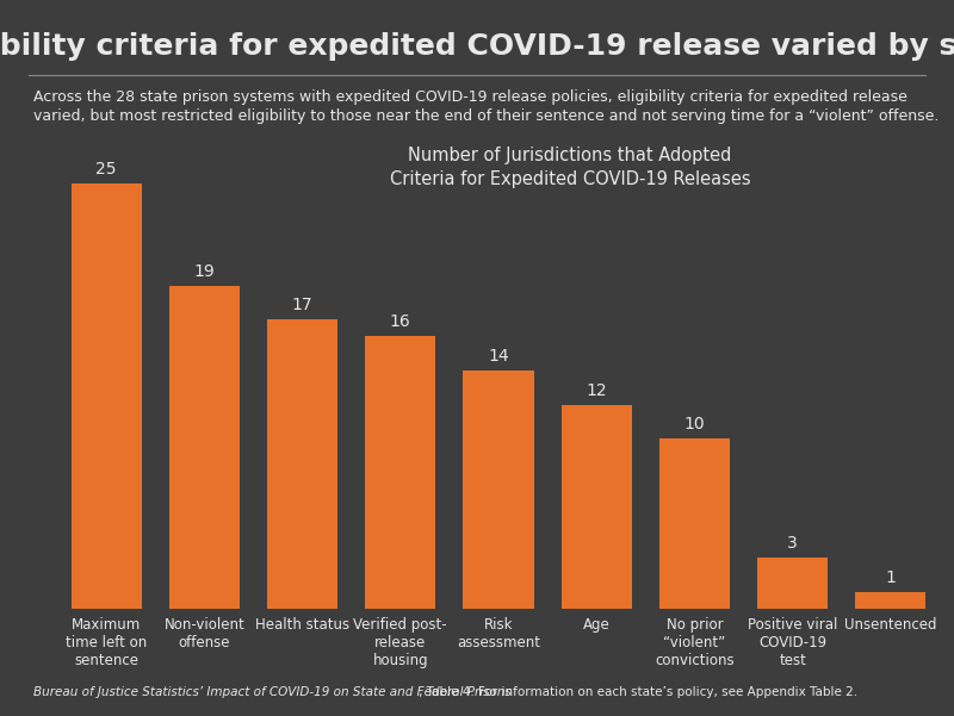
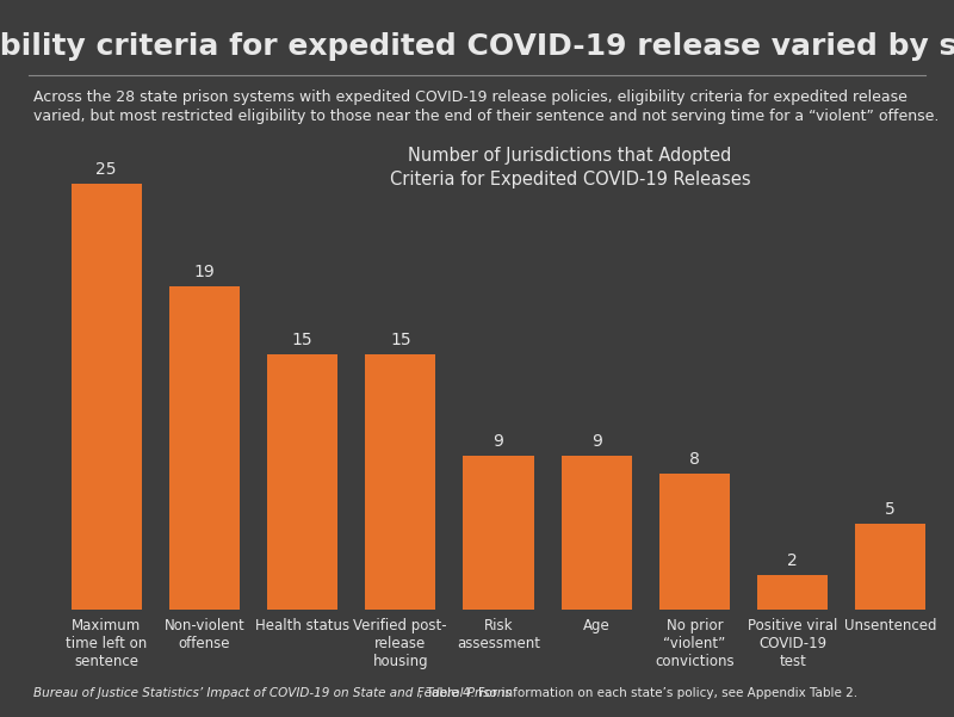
Health status: 17 -> 15
Verified post- release housing: 16 -> 15
Risk assessment: 14 -> 9
Age: 12 -> 9
No prior “violent” convictions: 10 -> 8
Positive viral COVID-19 test: 3 -> 2
Unsentenced: 1 -> 5
